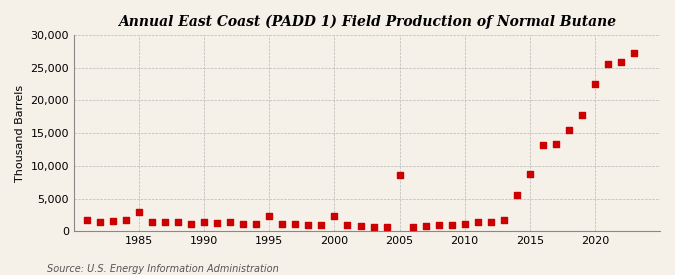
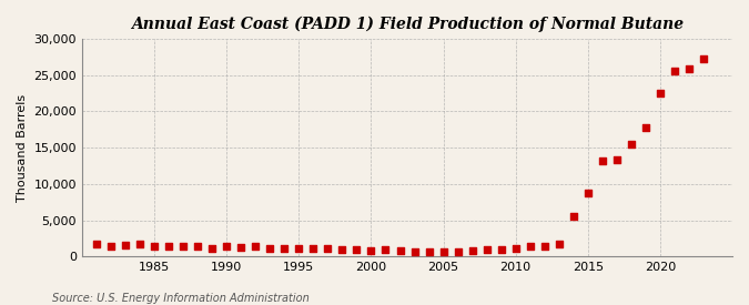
1985: 3,000 -> 1,500
1995: 2,400 -> 1,100
2000: 2,400 -> 800
2005: 8,600 -> 600
